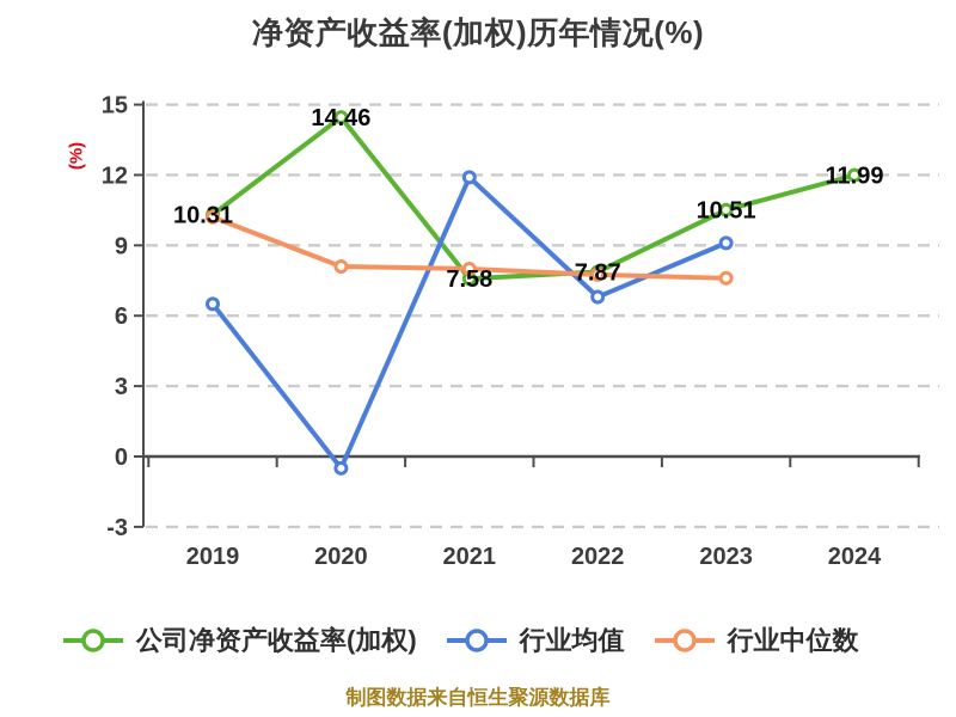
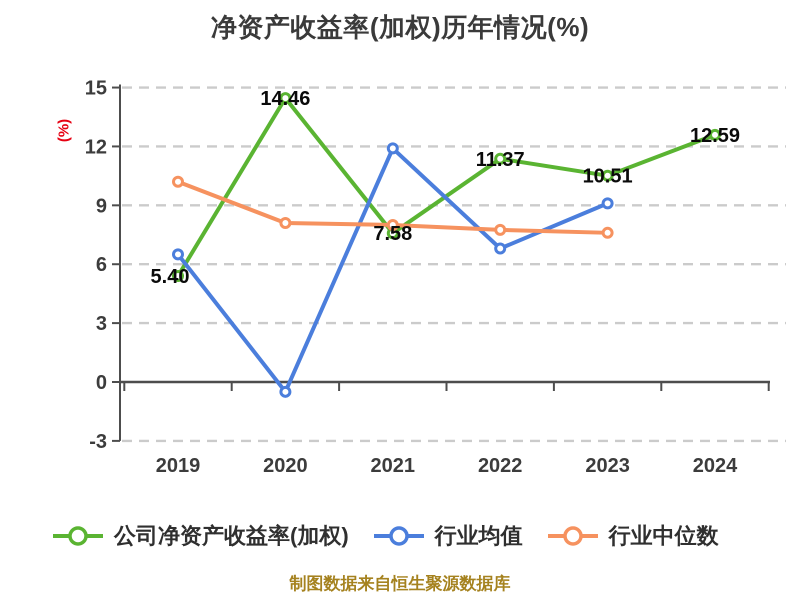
公司净资产收益率(加权)/2019: 10.31 -> 5.40
公司净资产收益率(加权)/2022: 7.87 -> 11.37
公司净资产收益率(加权)/2024: 11.99 -> 12.59
